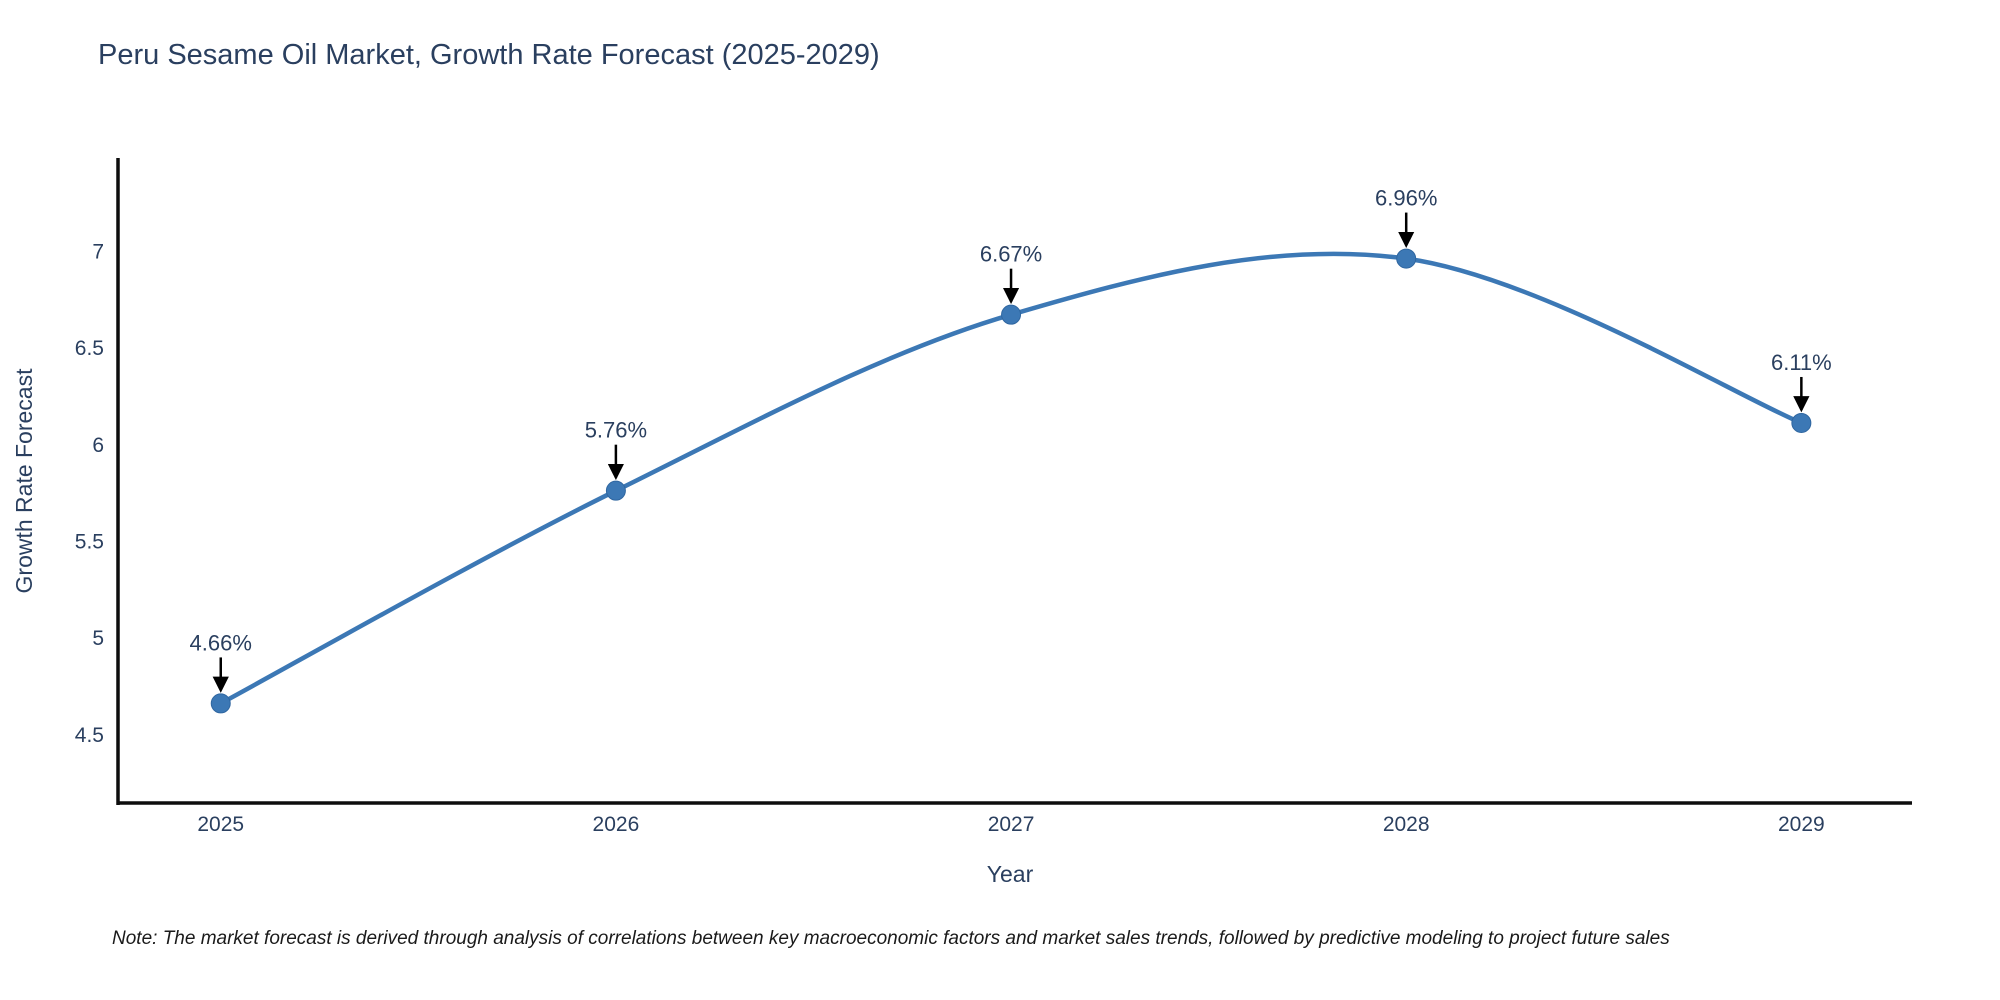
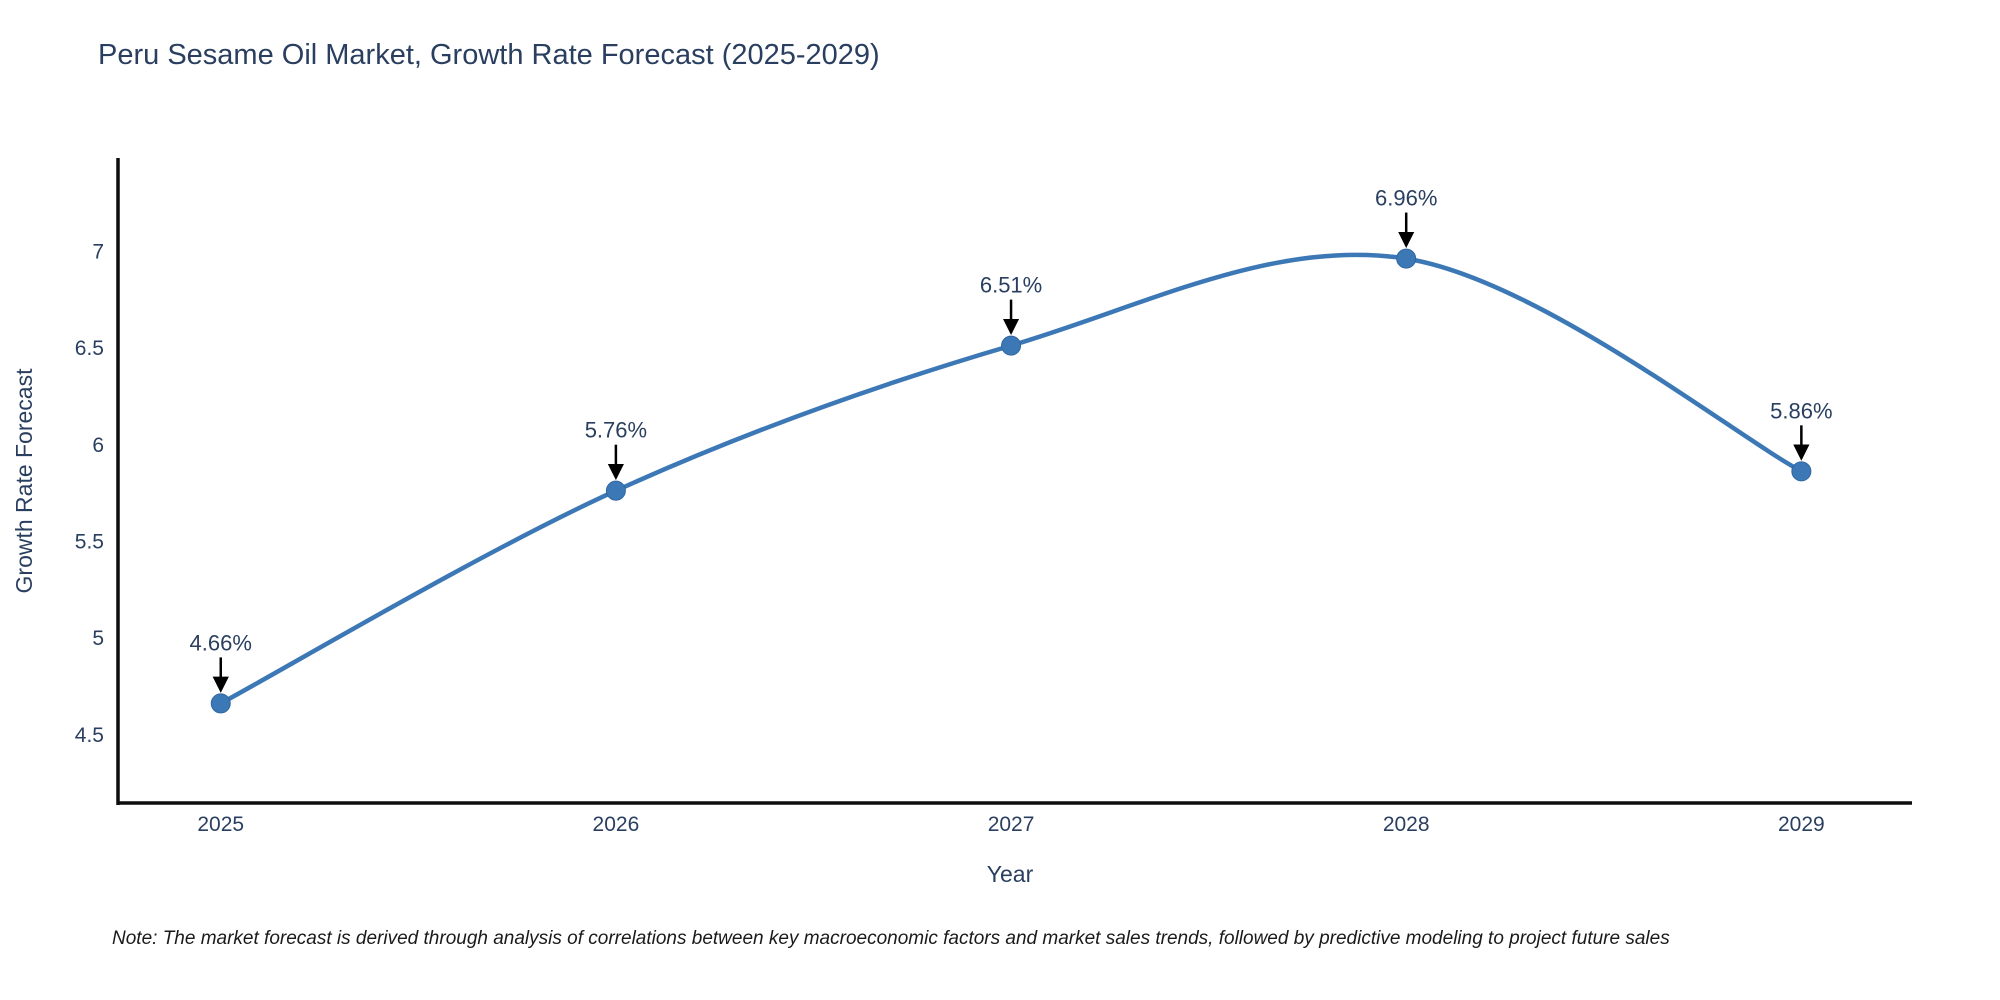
2027: 6.67% -> 6.51%
2029: 6.11% -> 5.86%
